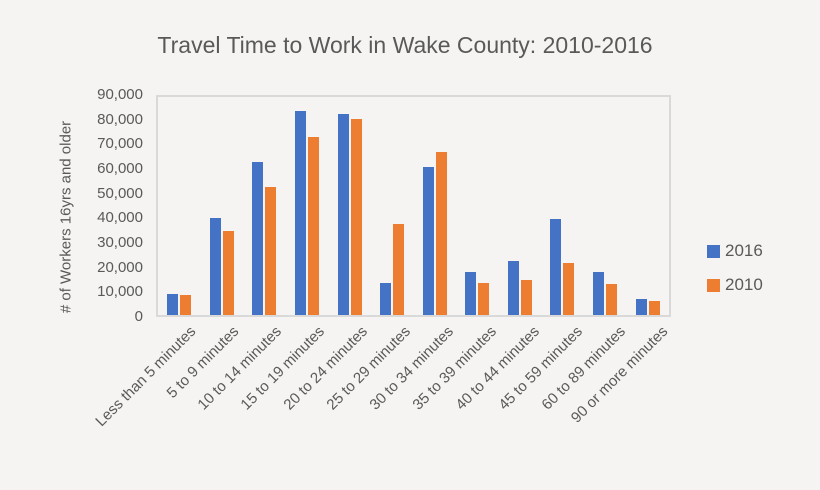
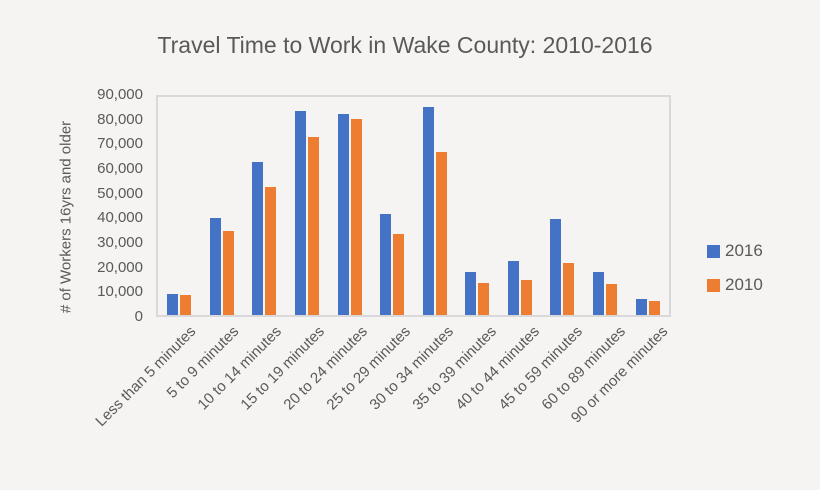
2016/25 to 29 minutes: 13000 -> 41000
2010/25 to 29 minutes: 37000 -> 33000
2016/30 to 34 minutes: 60000 -> 84000
